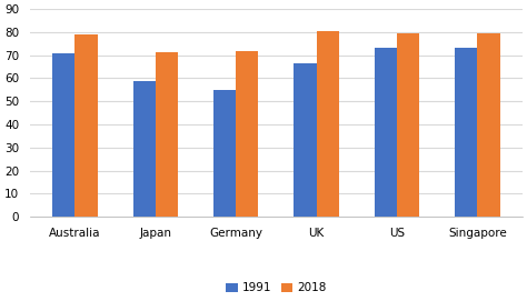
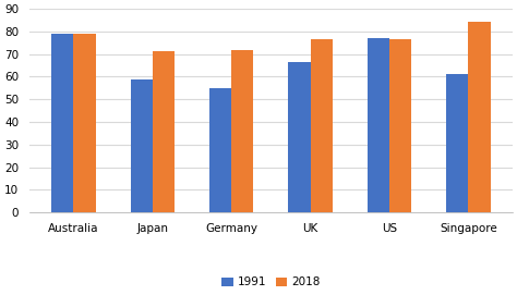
1991/Australia: 71.0 -> 79.0
2018/UK: 80.5 -> 76.5
1991/US: 73.0 -> 77.0
2018/US: 79.5 -> 76.5
1991/Singapore: 73.0 -> 61.0
2018/Singapore: 79.5 -> 84.5
